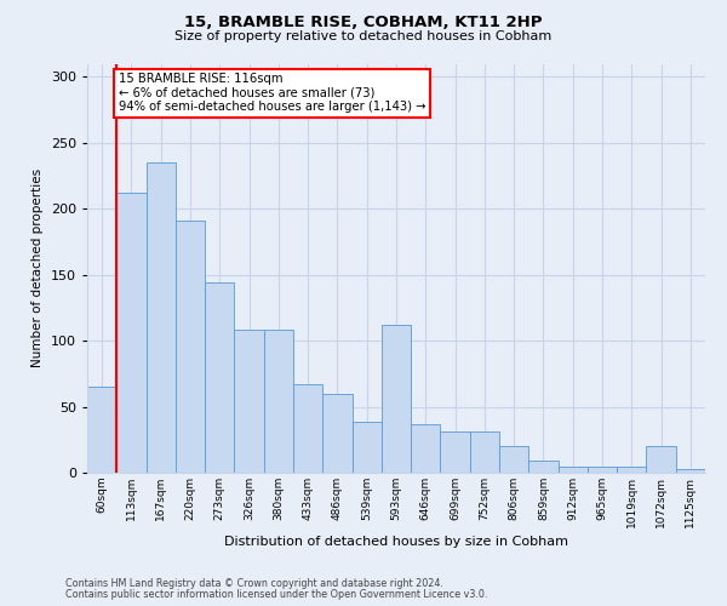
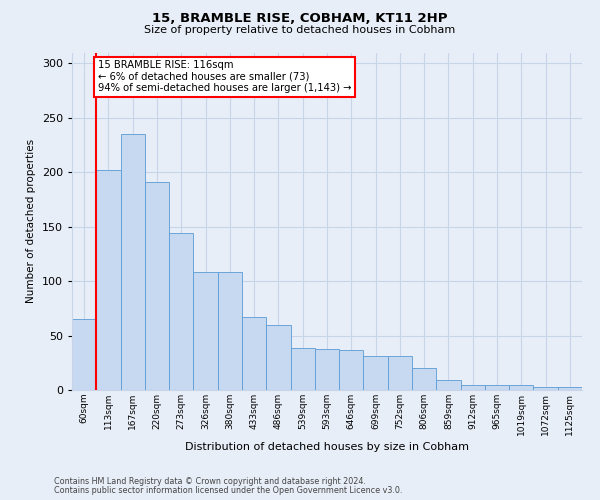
113sqm: 212 -> 202
593sqm: 112 -> 38
1072sqm: 20 -> 3
